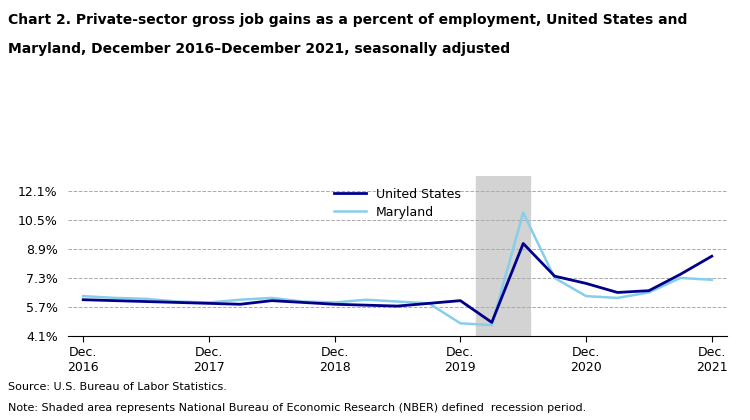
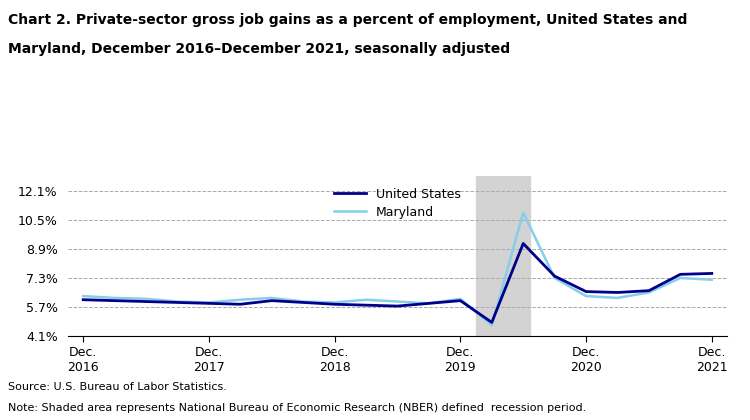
Maryland/Dec. 2019: 4.8% -> 6.2%
United States/Dec. 2020: 7.0% -> 6.5%
United States/Dec. 2021: 8.5% -> 7.5%
